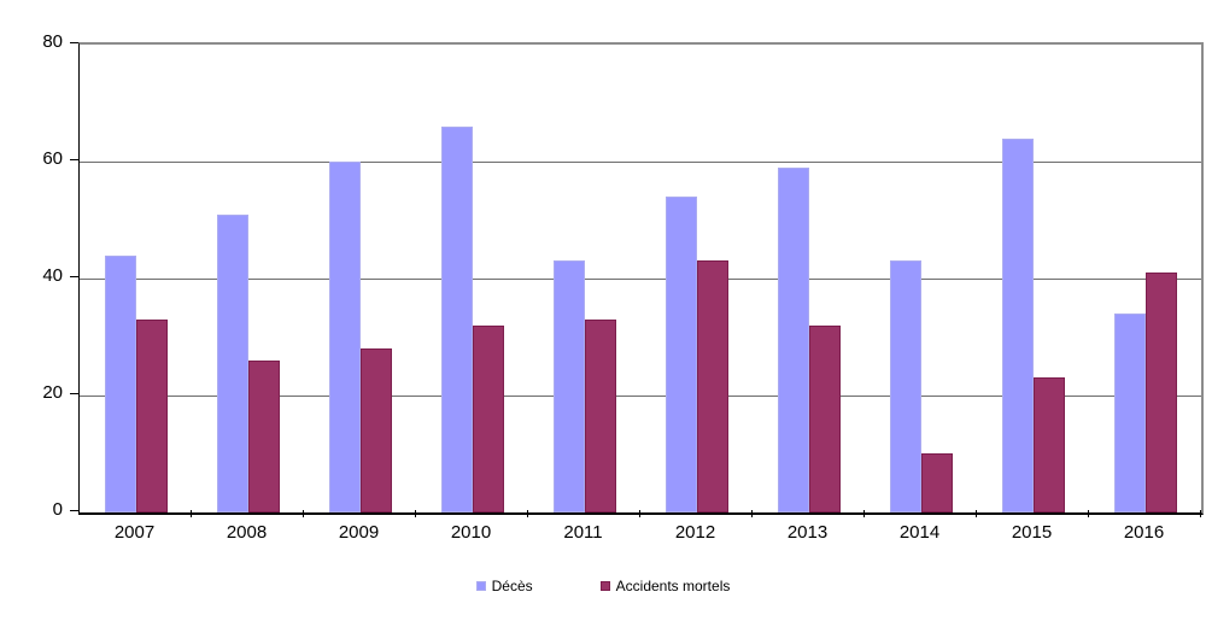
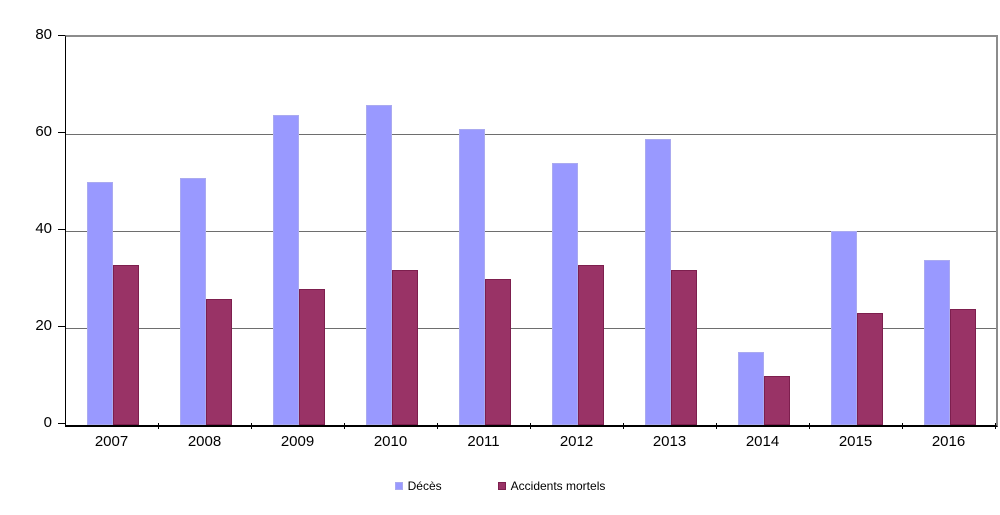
Décès/2007: 44 -> 50
Décès/2009: 60 -> 64
Décès/2011: 43 -> 61
Accidents mortels/2011: 33 -> 30
Accidents mortels/2012: 43 -> 33
Décès/2014: 43 -> 15
Décès/2015: 64 -> 40
Accidents mortels/2016: 41 -> 24
